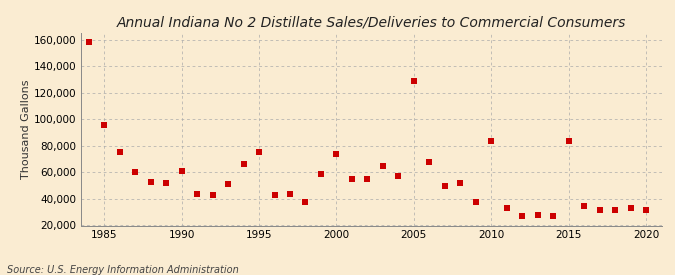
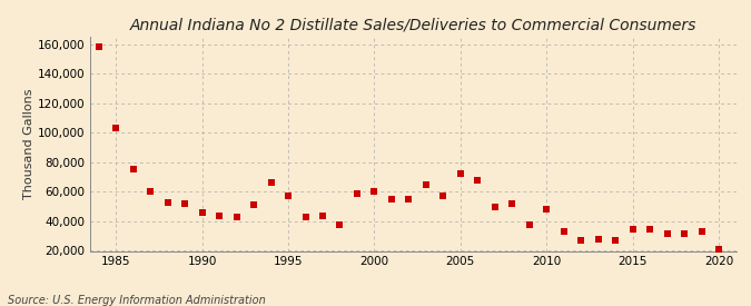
1985: 96,000 -> 103,000
1990: 61,000 -> 46,000
1995: 75,000 -> 57,000
2000: 74,000 -> 60,000
2005: 129,000 -> 72,000
2010: 84,000 -> 48,000
2015: 84,000 -> 35,000
2020: 32,000 -> 21,000
